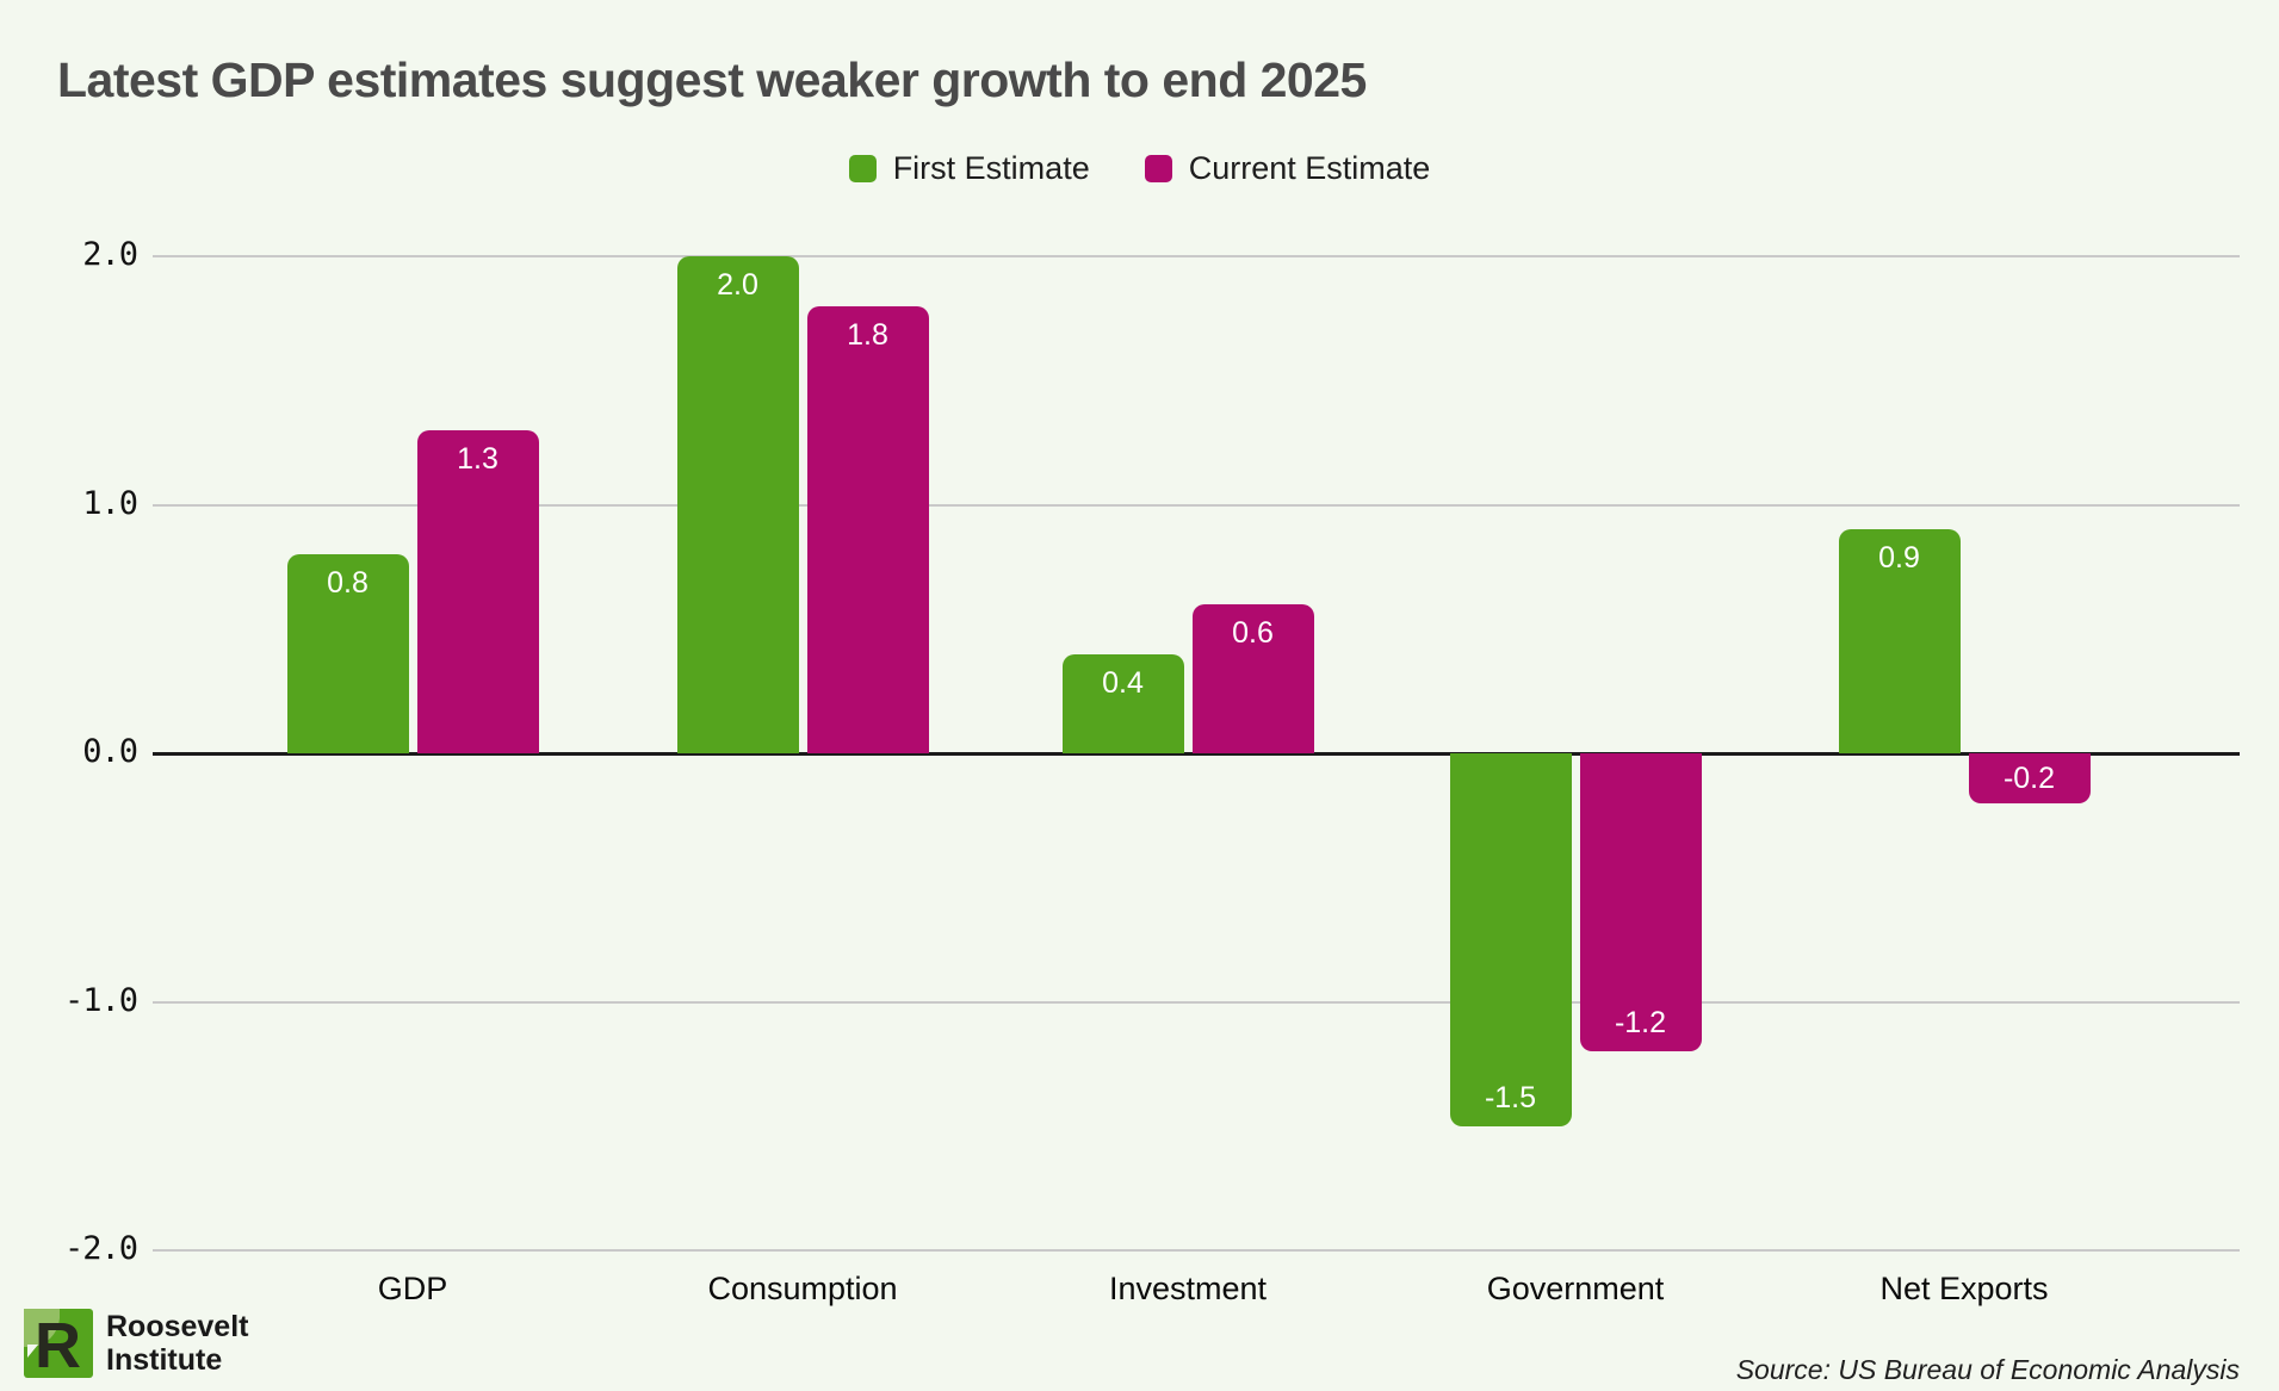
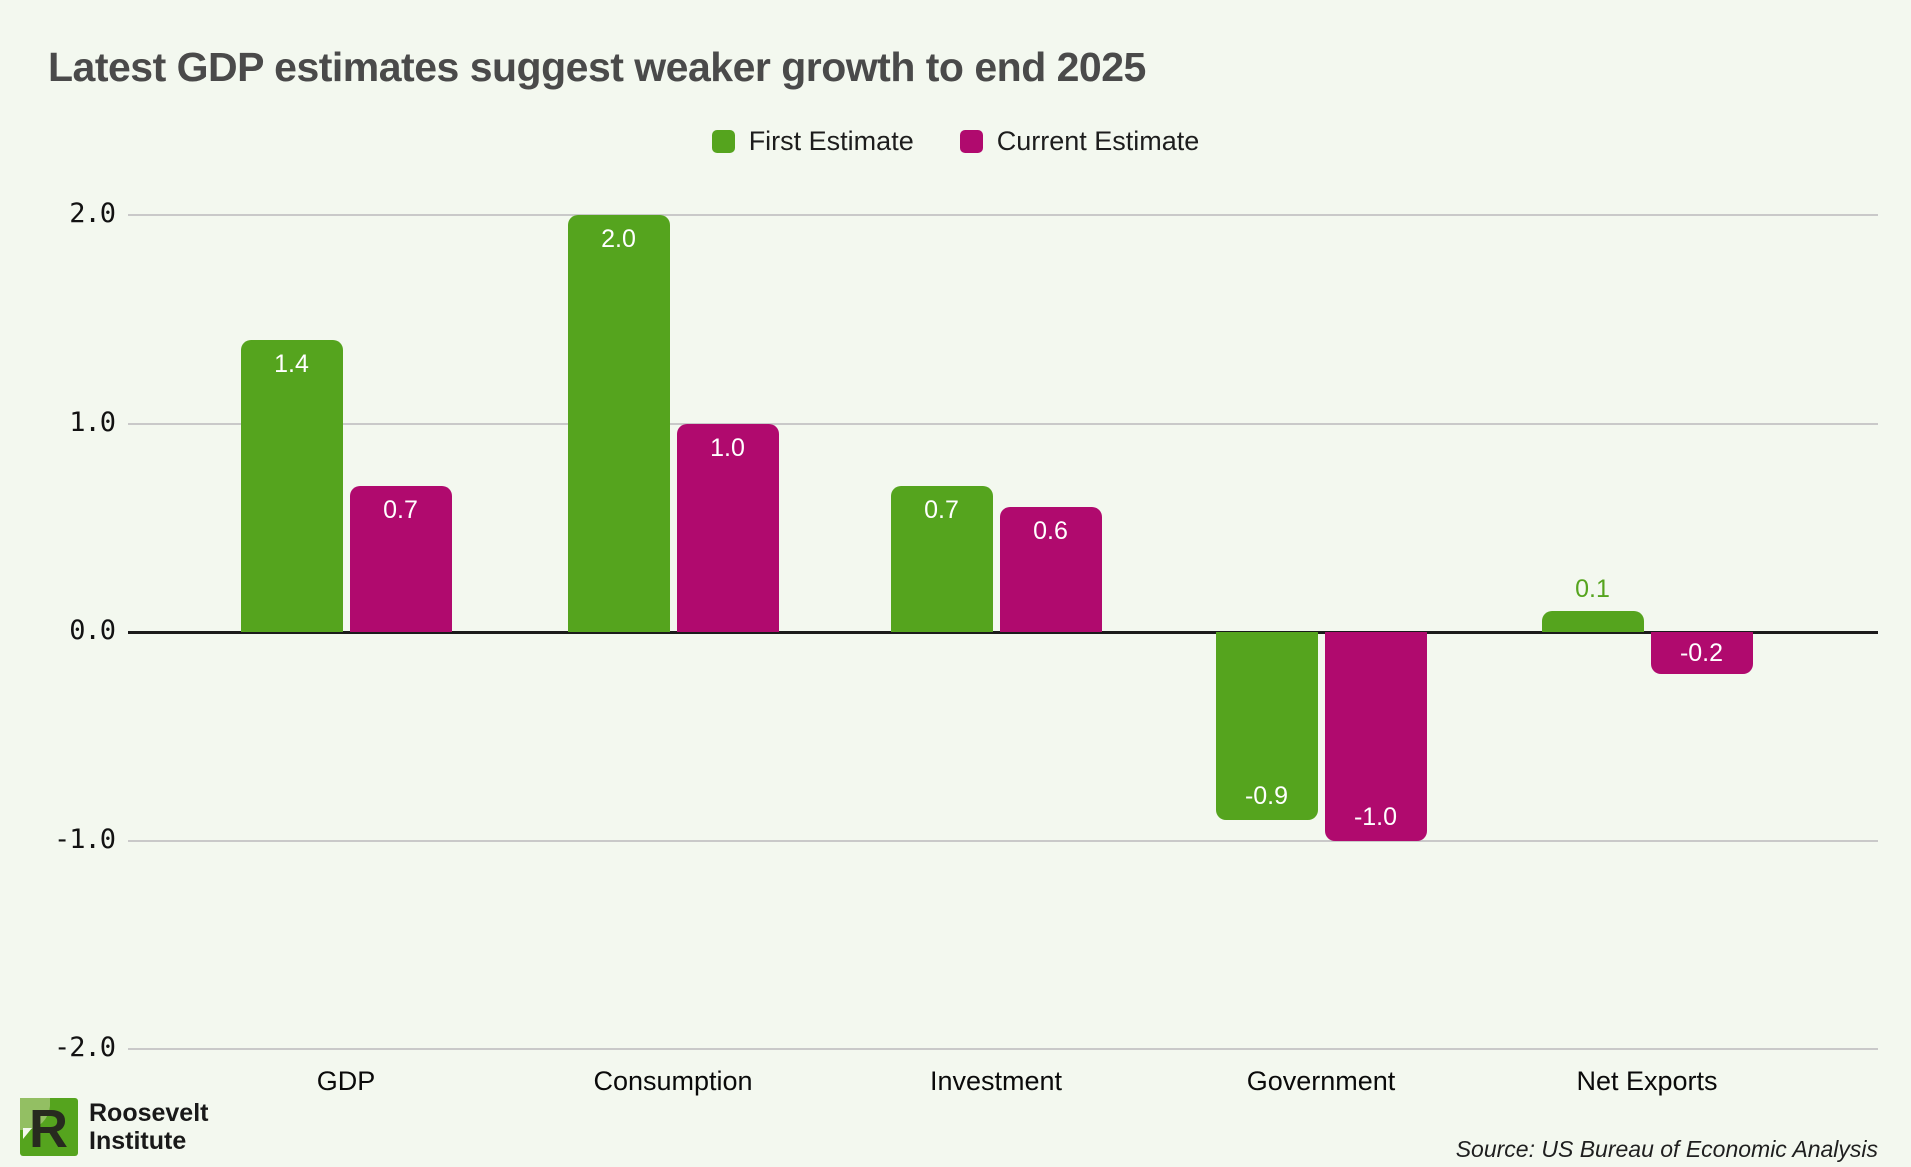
First Estimate/GDP: 0.8 -> 1.4
Current Estimate/GDP: 1.3 -> 0.7
Current Estimate/Consumption: 1.8 -> 1.0
First Estimate/Investment: 0.4 -> 0.7
First Estimate/Government: -1.5 -> -0.9
Current Estimate/Government: -1.2 -> -1.0
First Estimate/Net Exports: 0.9 -> 0.1
